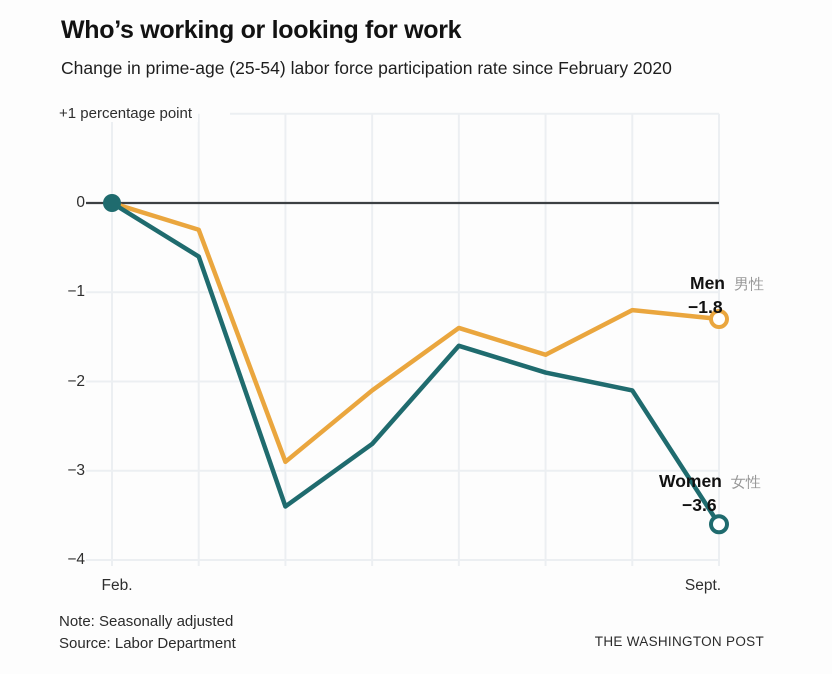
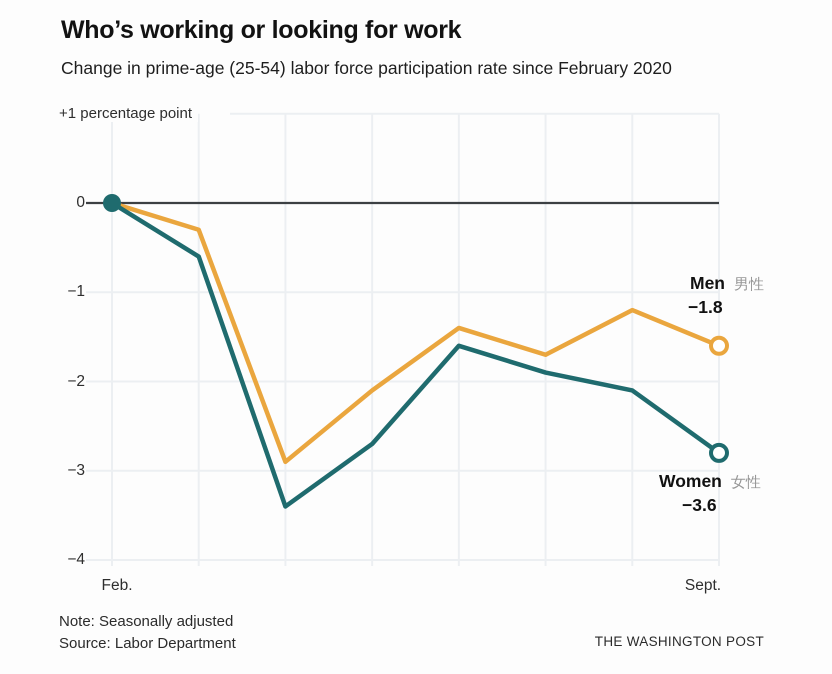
Men/Sept.: -1.3 -> -1.6
Women/Sept.: -3.6 -> -2.8
